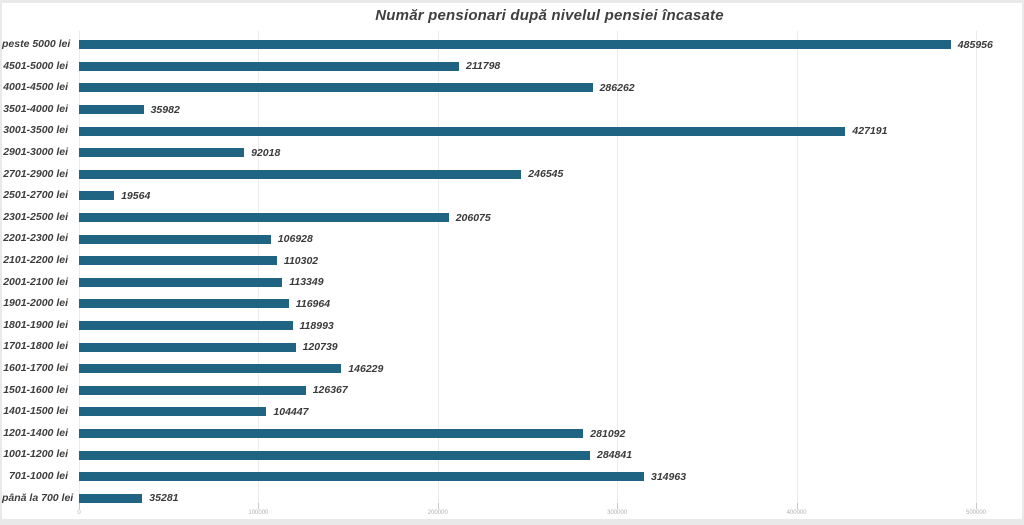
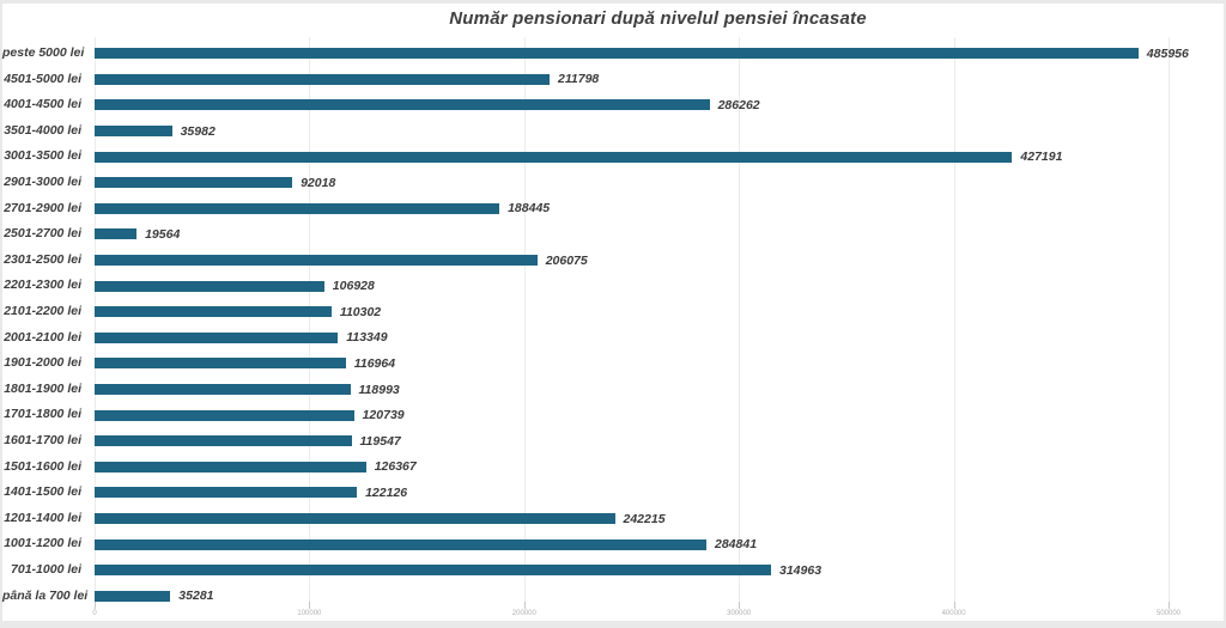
2701-2900 lei: 246545 -> 188445
1601-1700 lei: 146229 -> 119547
1401-1500 lei: 104447 -> 122126
1201-1400 lei: 281092 -> 242215
